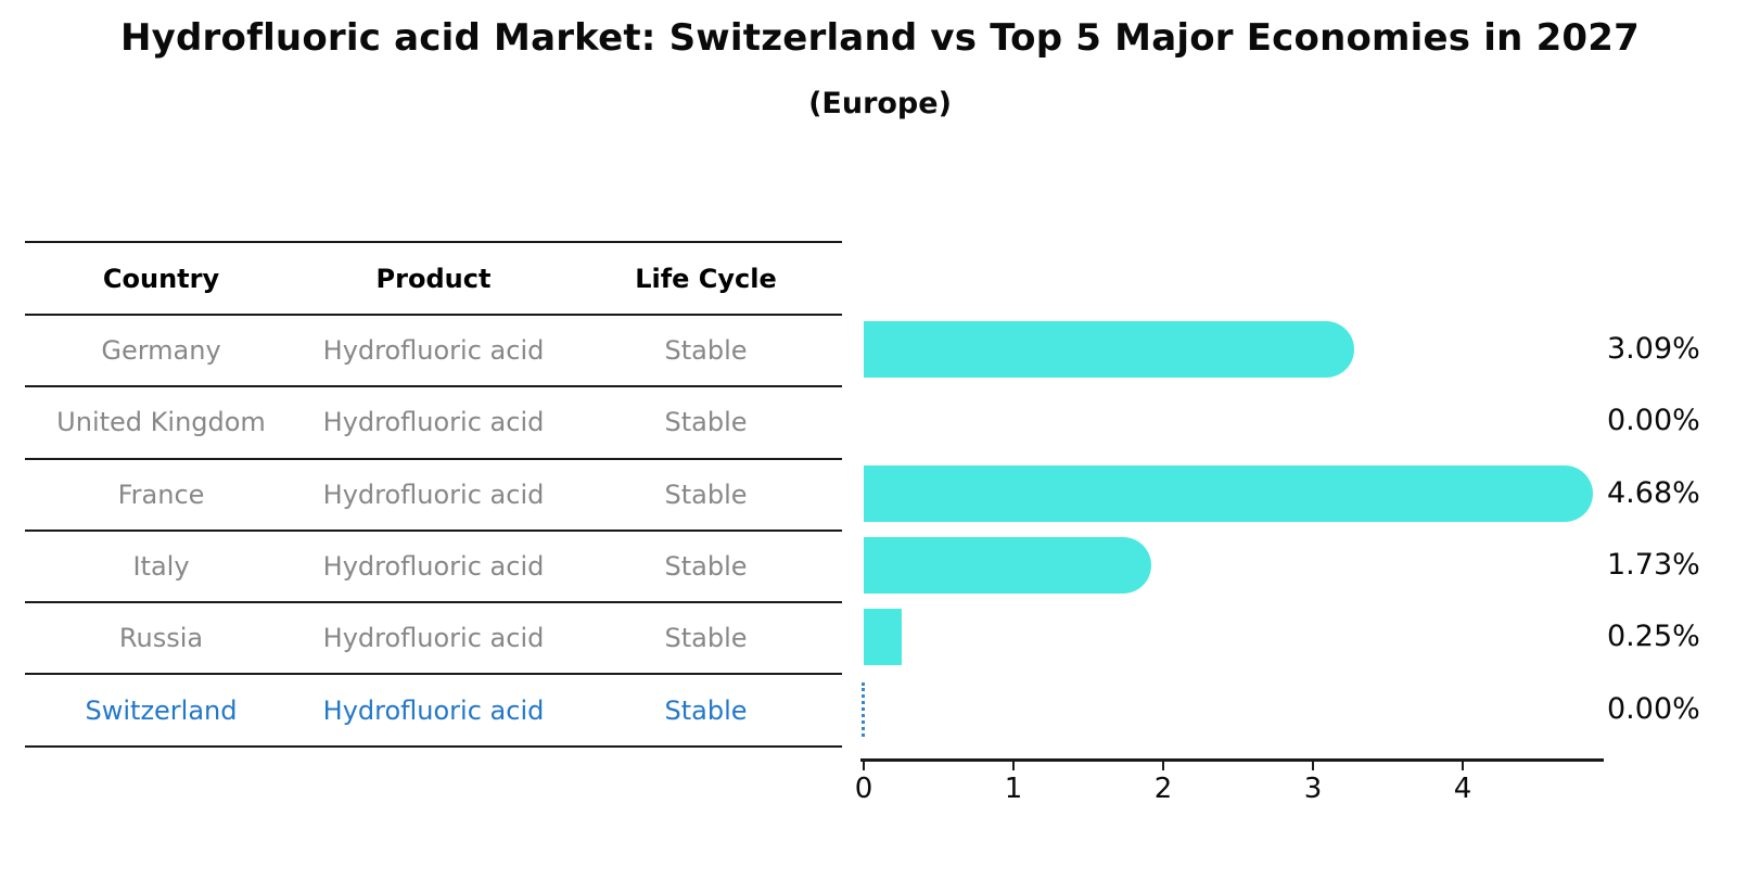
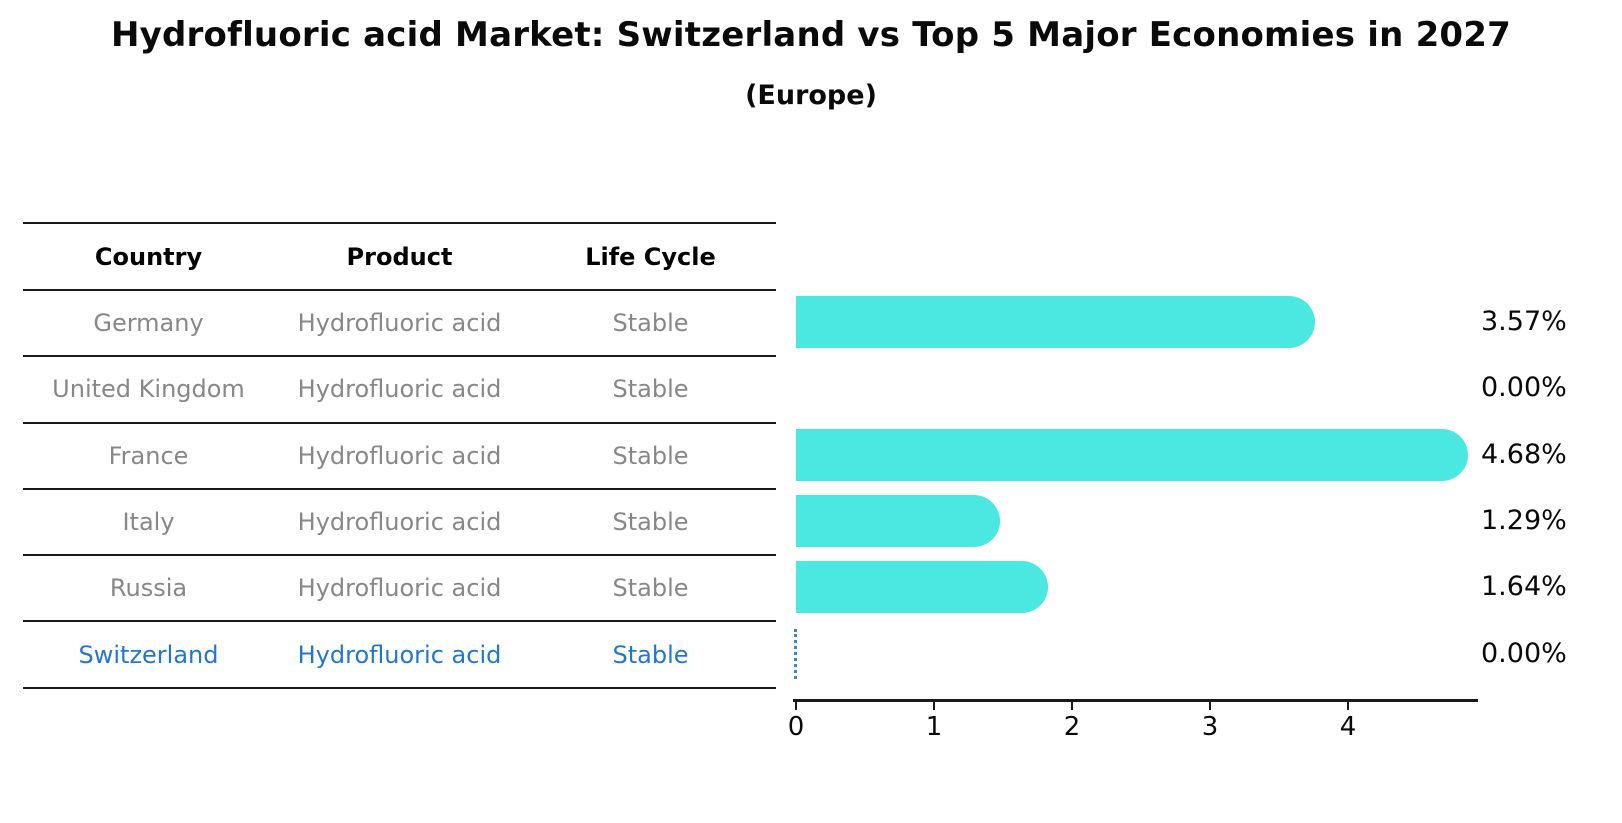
Germany: 3.09% -> 3.57%
Italy: 1.73% -> 1.29%
Russia: 0.25% -> 1.64%
